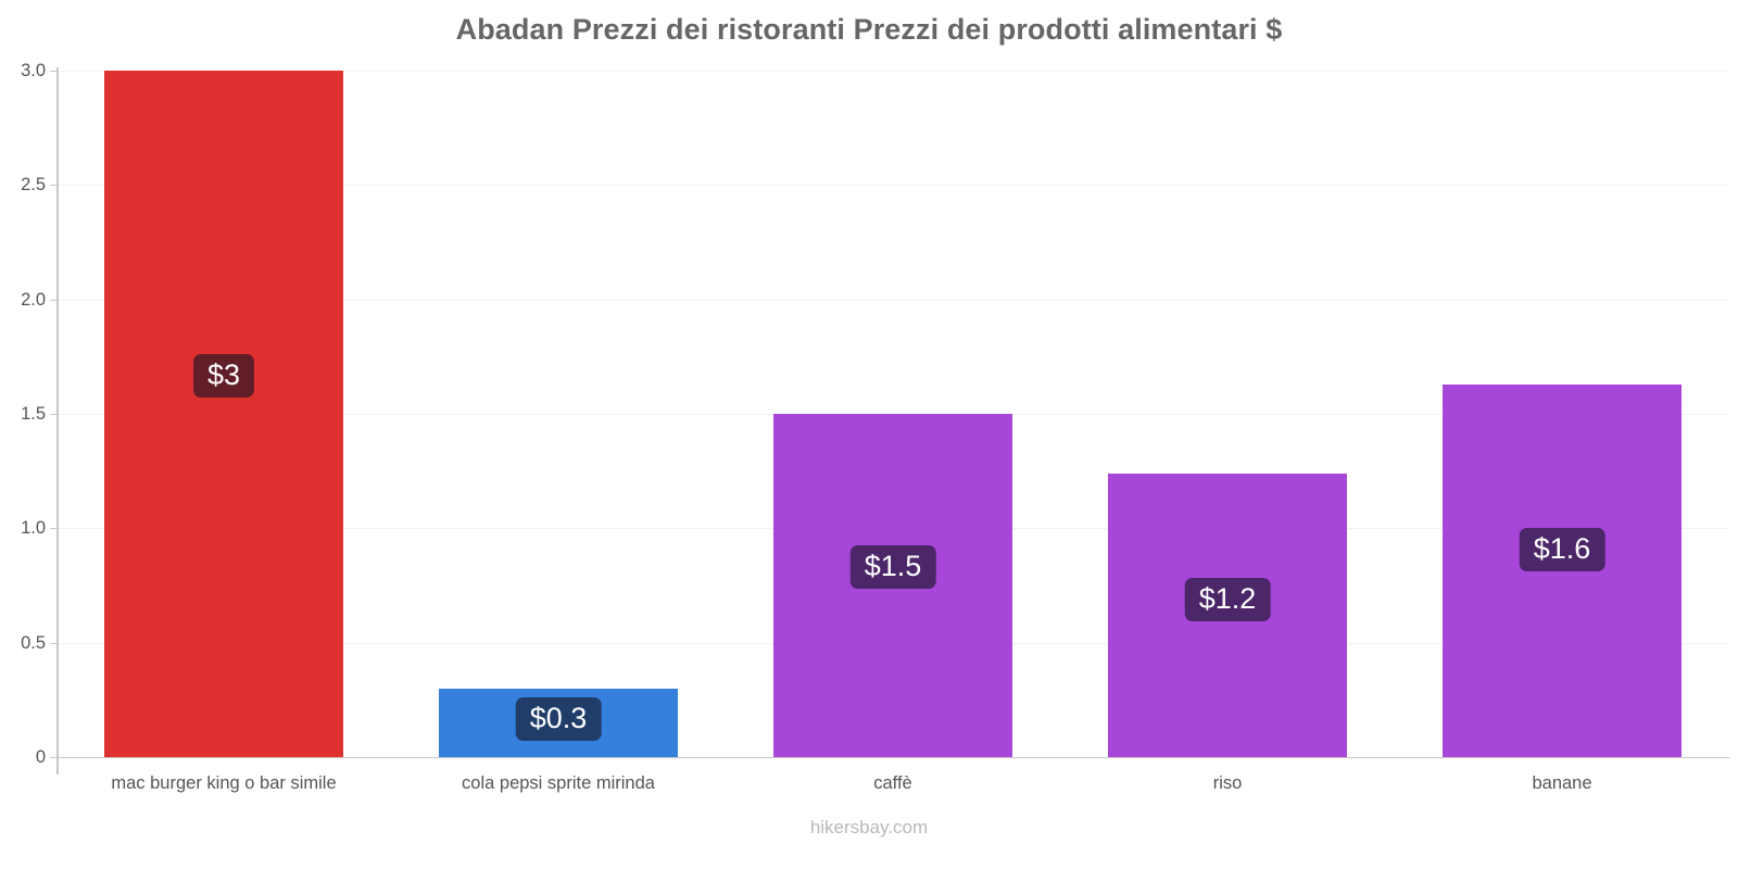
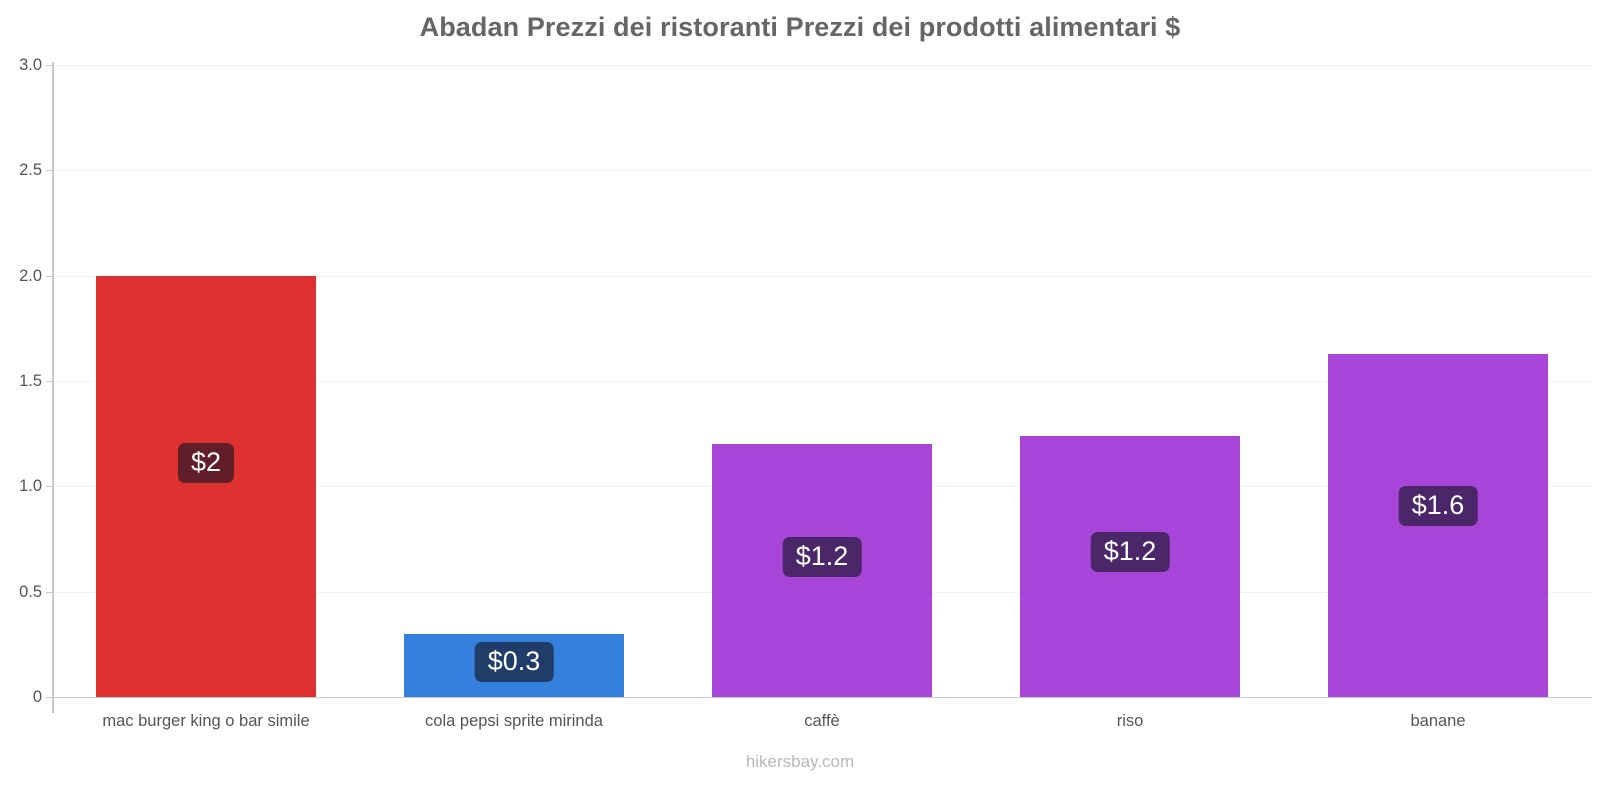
mac burger king o bar simile: $3 -> $2
caffè: $1.5 -> $1.2
